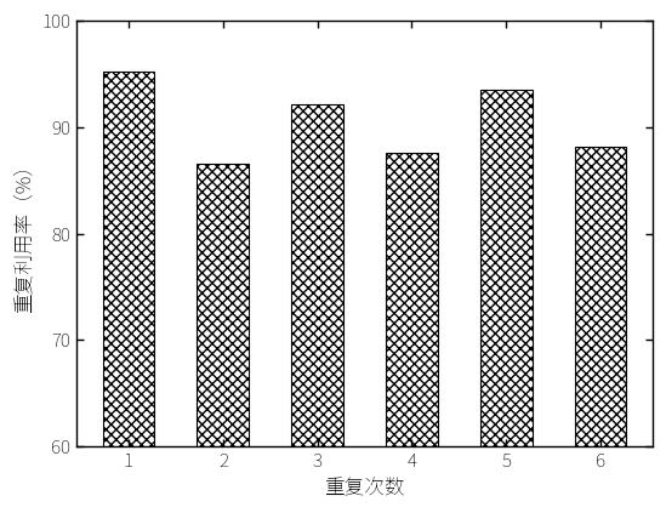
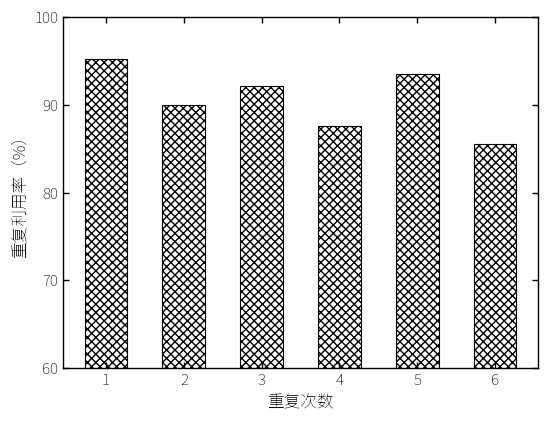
2: 86.6 -> 90.0
6: 88.2 -> 85.5
